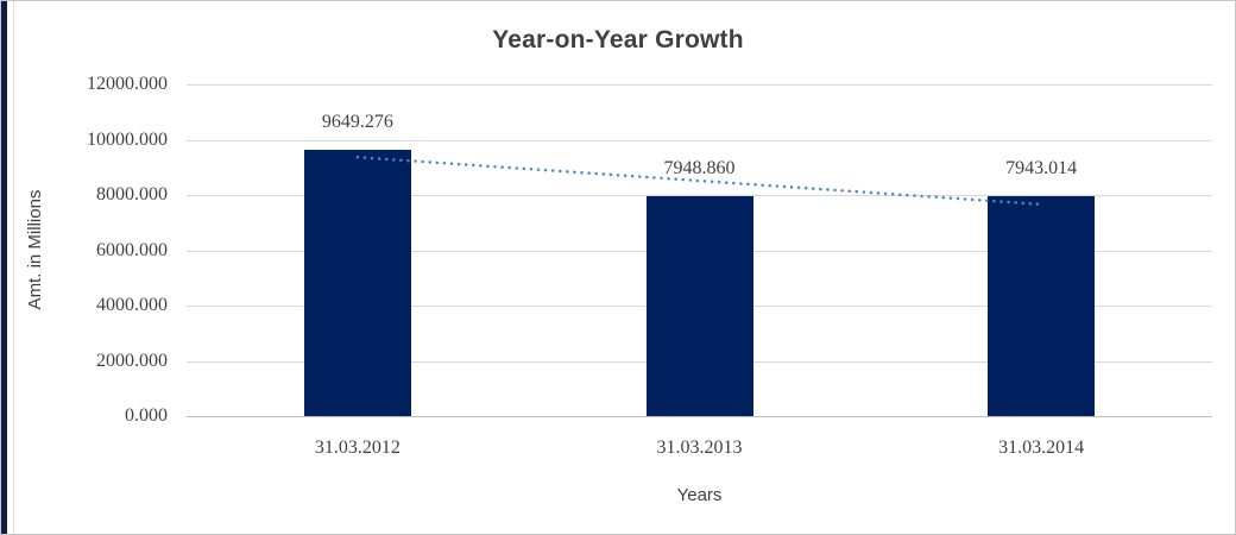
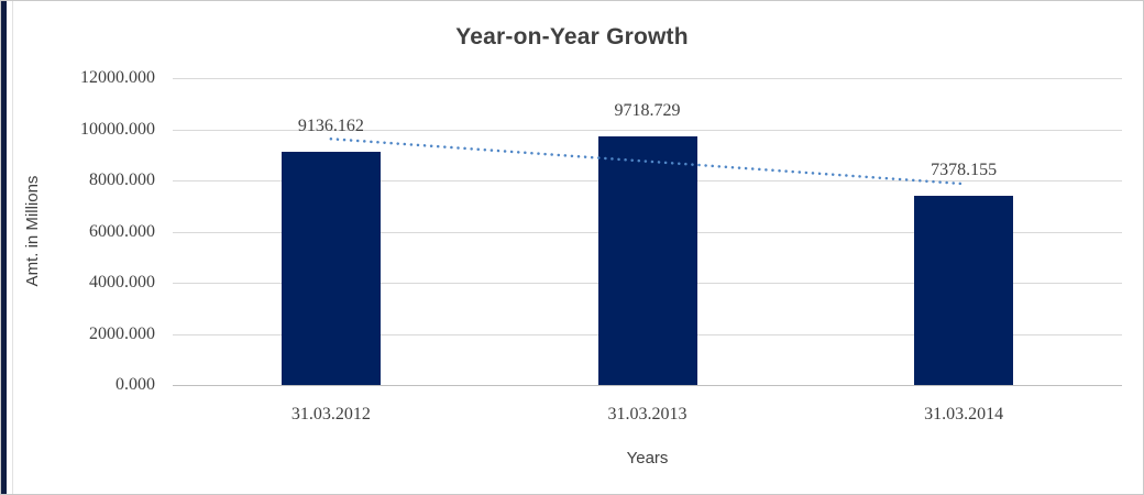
31.03.2012: 9649.276 -> 9136.162
31.03.2013: 7948.860 -> 9718.729
31.03.2014: 7943.014 -> 7378.155
